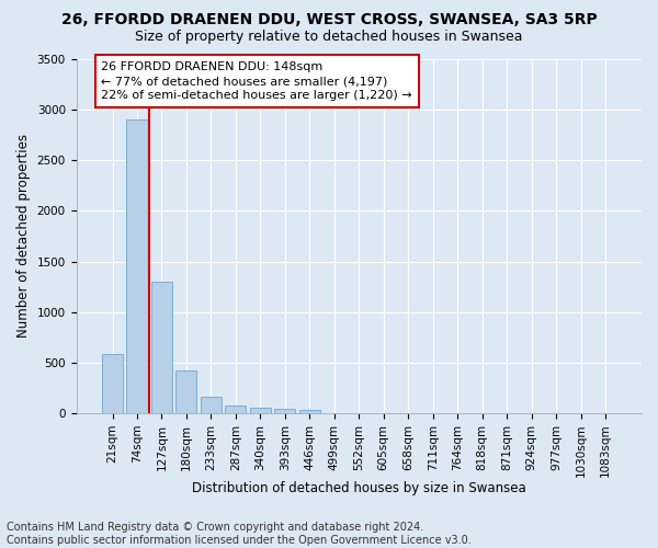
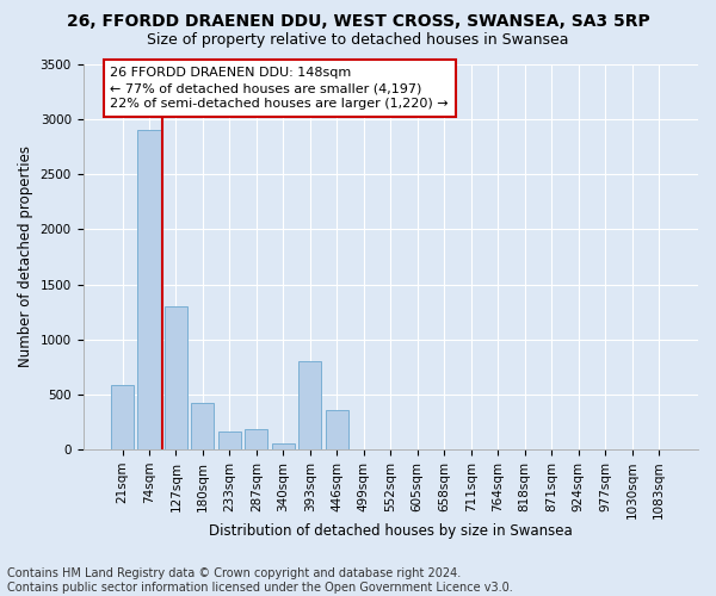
287sqm: 80 -> 180
393sqm: 40 -> 800
446sqm: 40 -> 360
